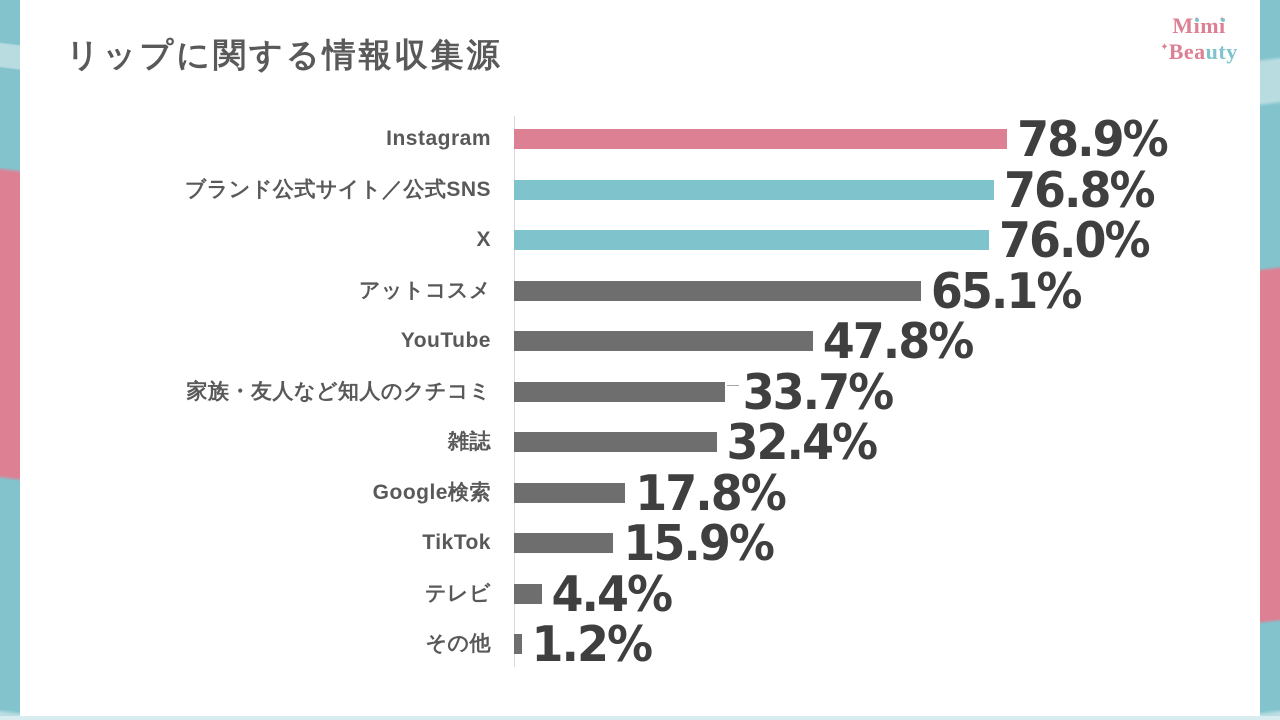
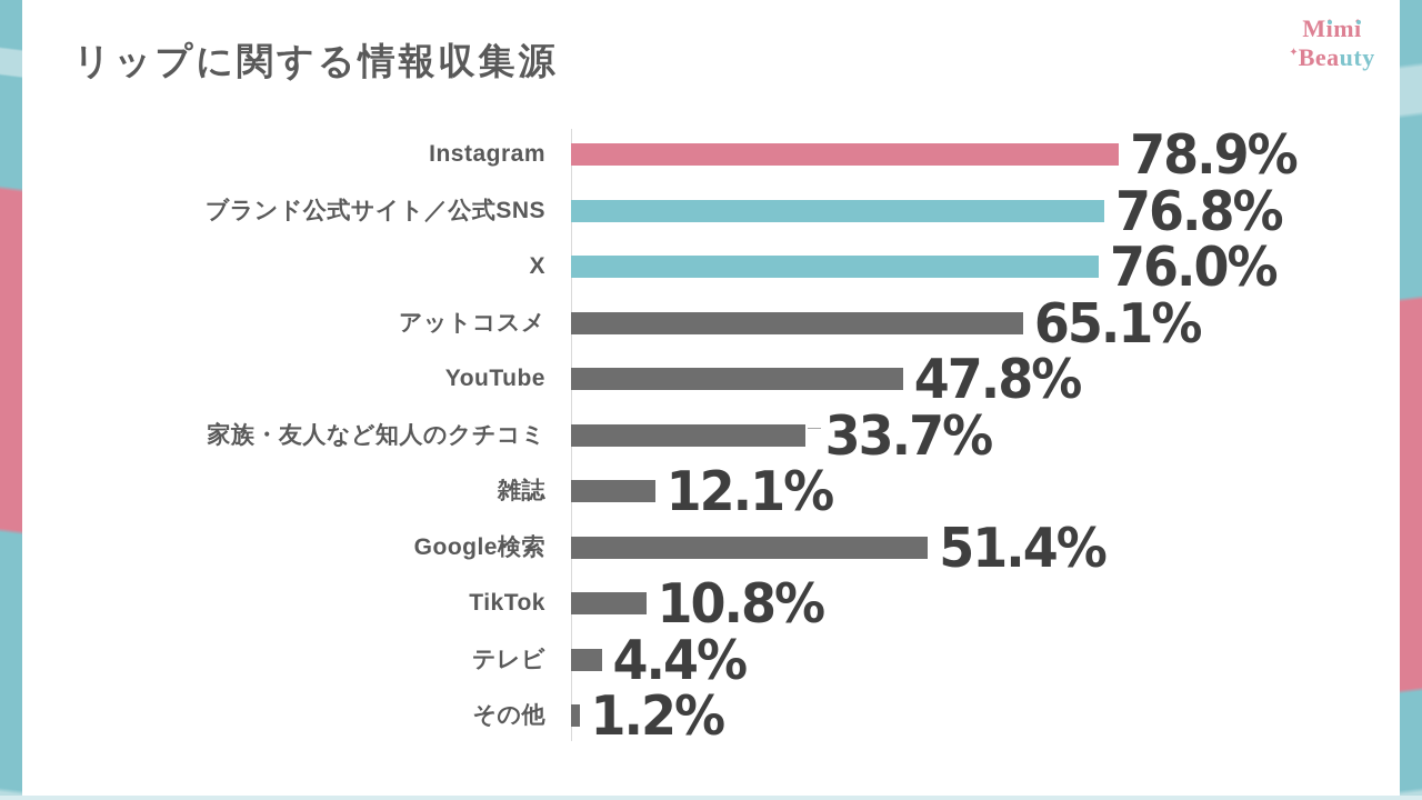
雑誌: 32.4% -> 12.1%
Google検索: 17.8% -> 51.4%
TikTok: 15.9% -> 10.8%
